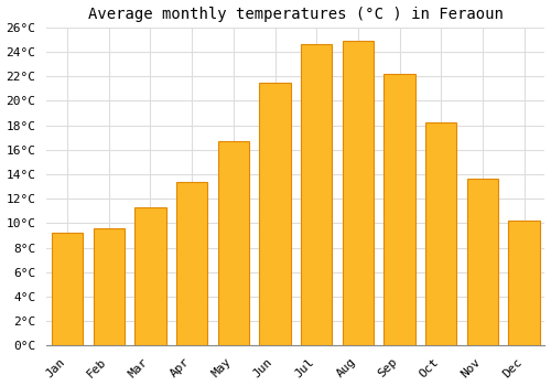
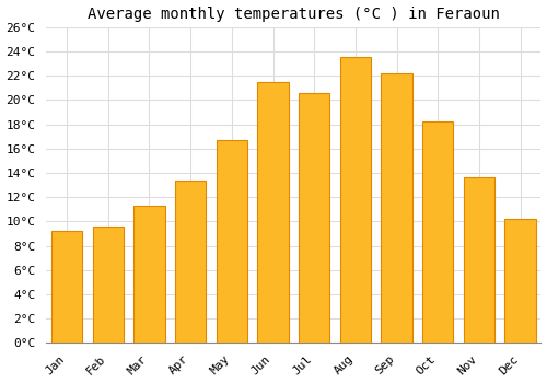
Jul: 24.6°C -> 20.6°C
Aug: 24.9°C -> 23.6°C
